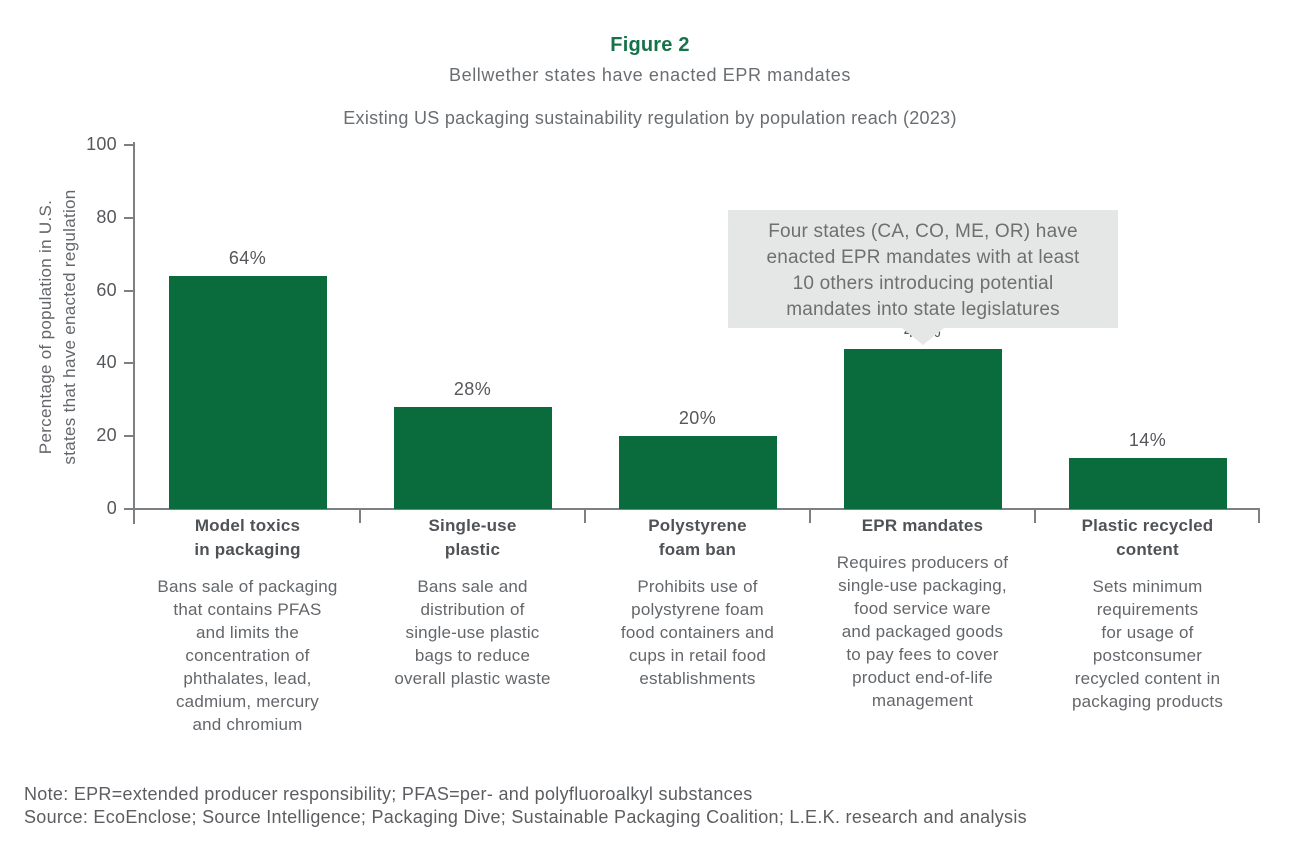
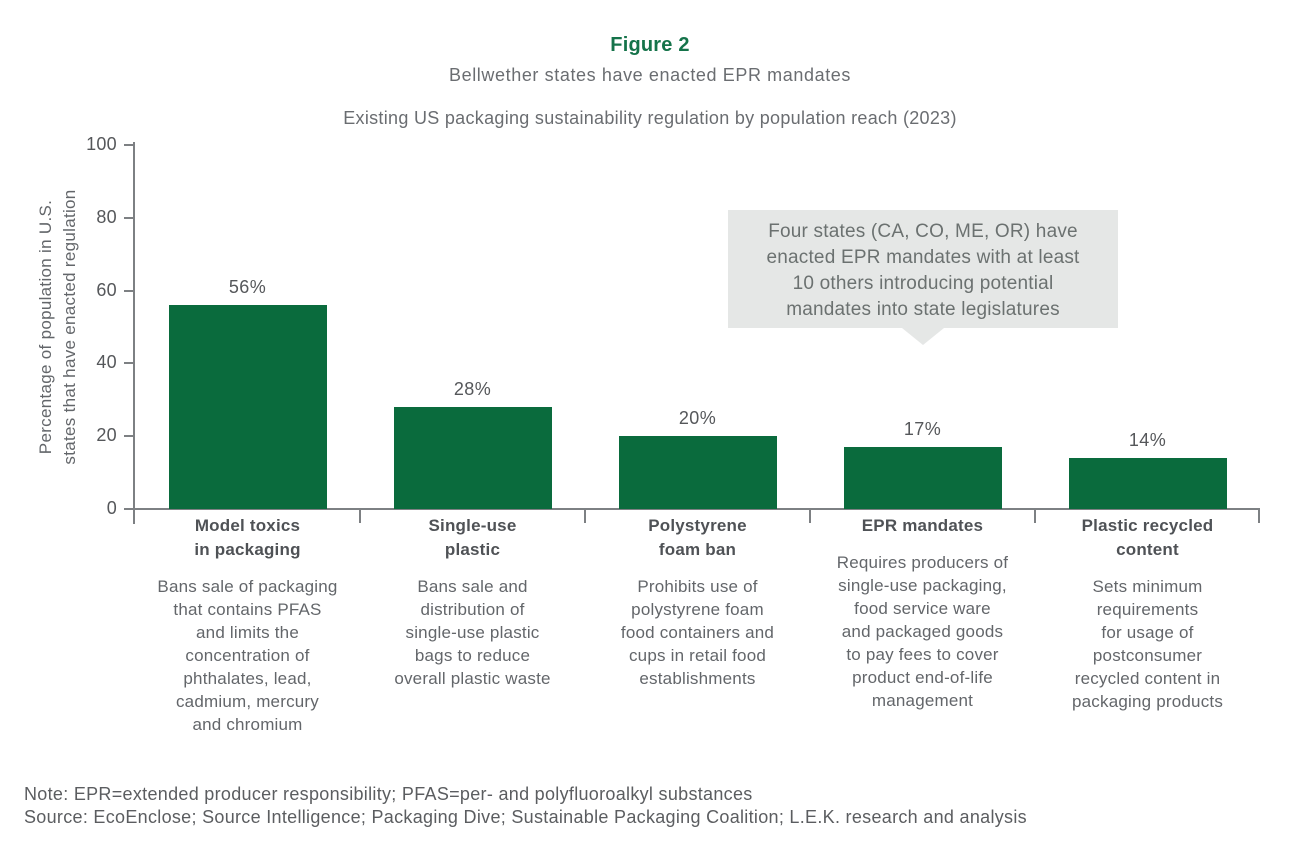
Model toxics in packaging: 64% -> 56%
EPR mandates: 44% -> 17%
